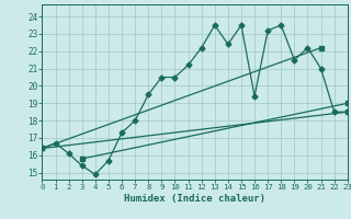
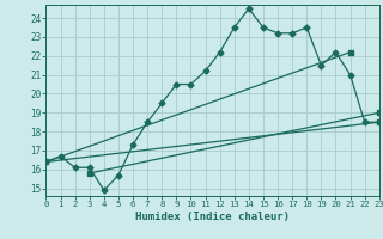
3: 15.4 -> 16.1
7: 18.0 -> 18.5
14: 22.4 -> 24.5
16: 19.4 -> 23.2
